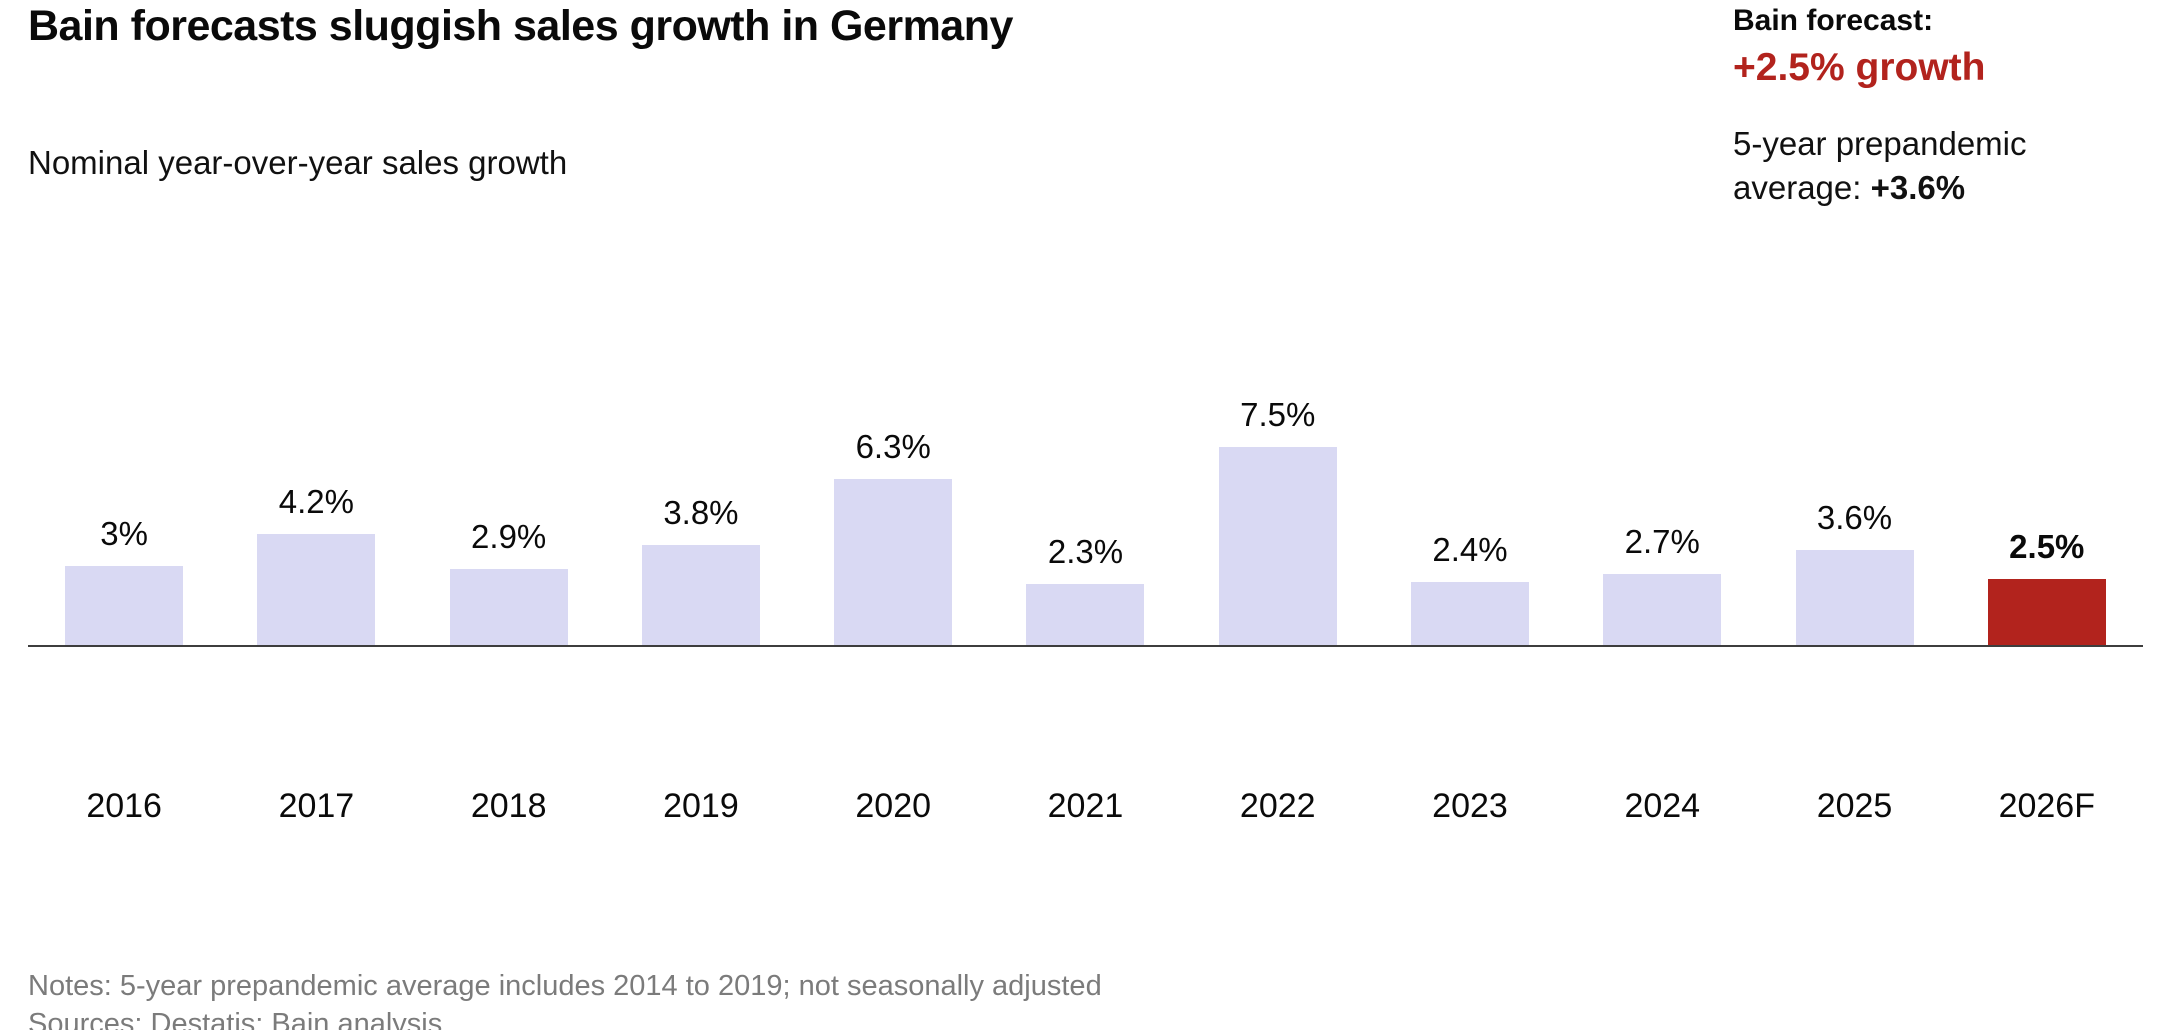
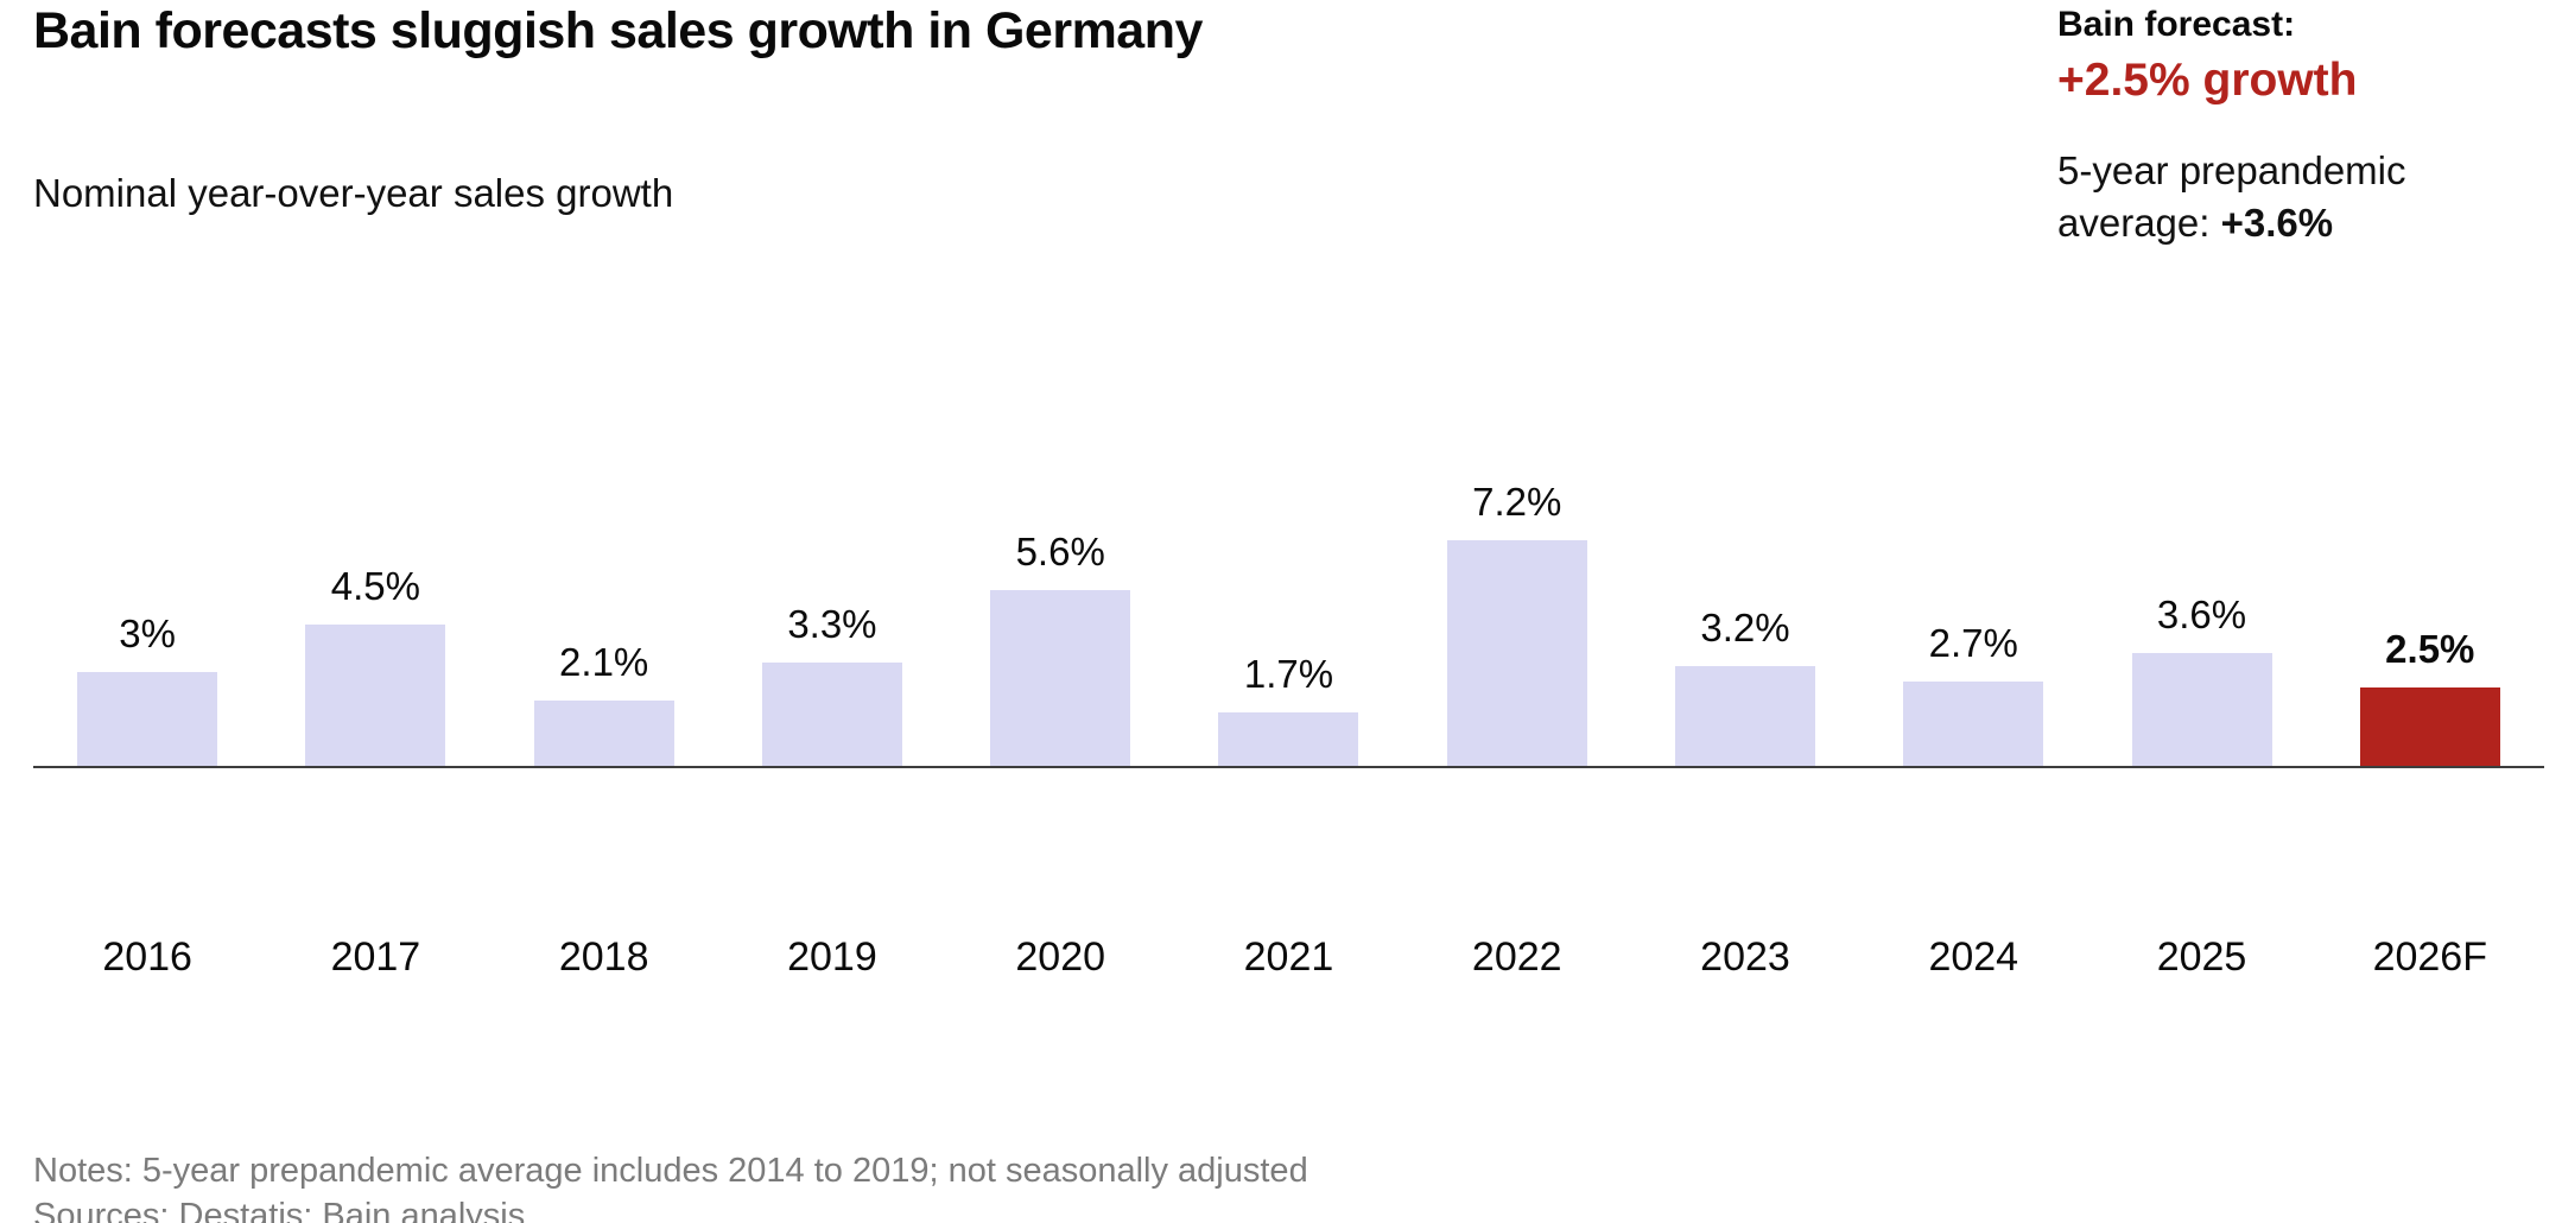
2017: 4.2% -> 4.5%
2018: 2.9% -> 2.1%
2019: 3.8% -> 3.3%
2020: 6.3% -> 5.6%
2021: 2.3% -> 1.7%
2022: 7.5% -> 7.2%
2023: 2.4% -> 3.2%
